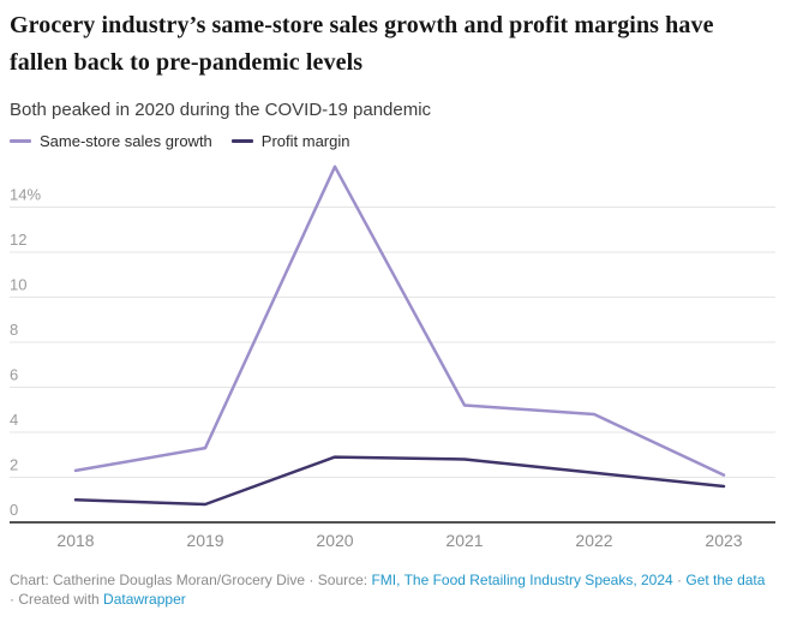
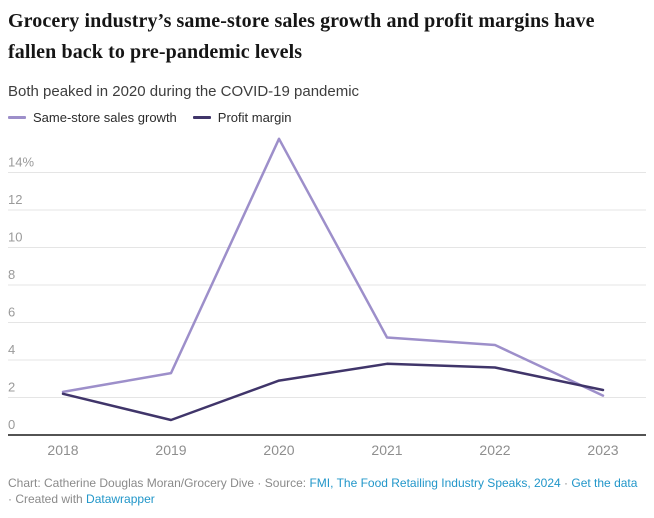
Profit margin/2018: 1.0% -> 2.2%
Profit margin/2021: 2.8% -> 3.8%
Profit margin/2022: 2.2% -> 3.6%
Profit margin/2023: 1.6% -> 2.4%
